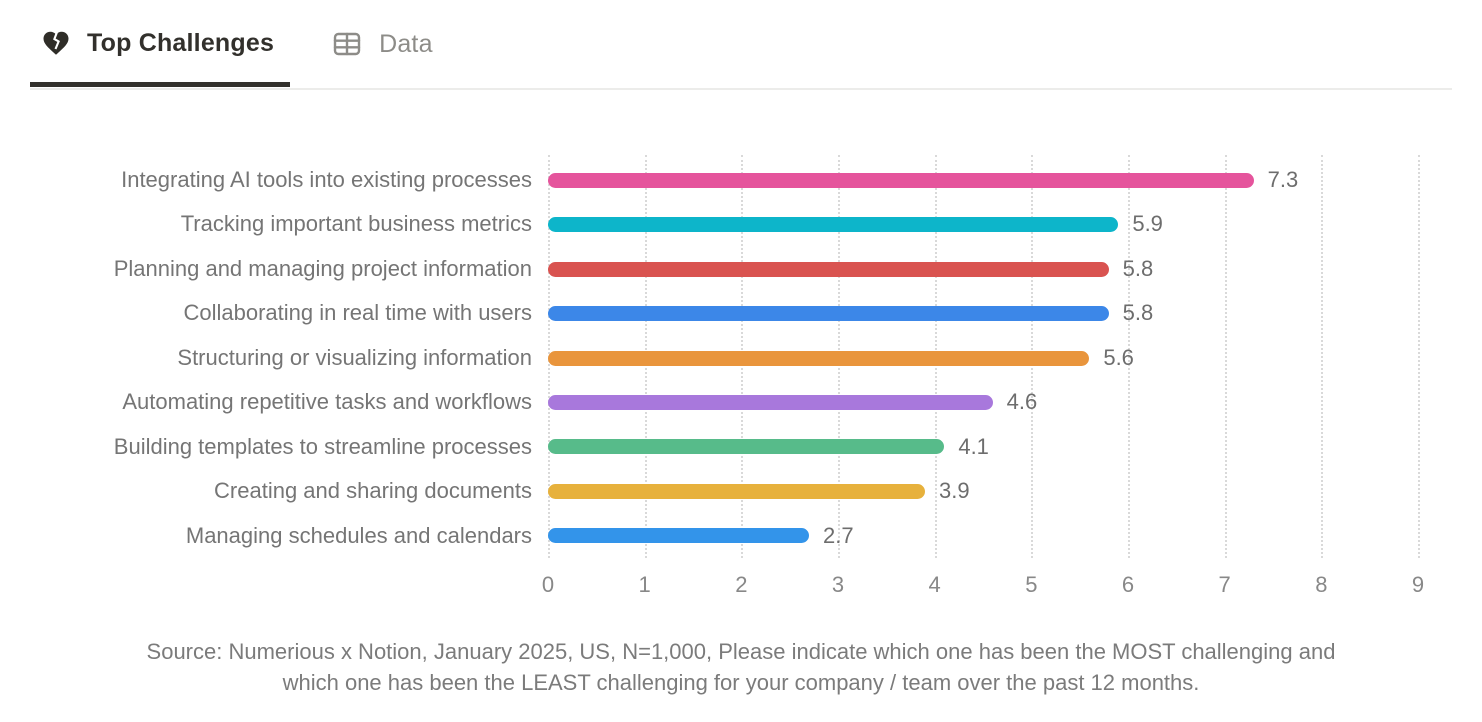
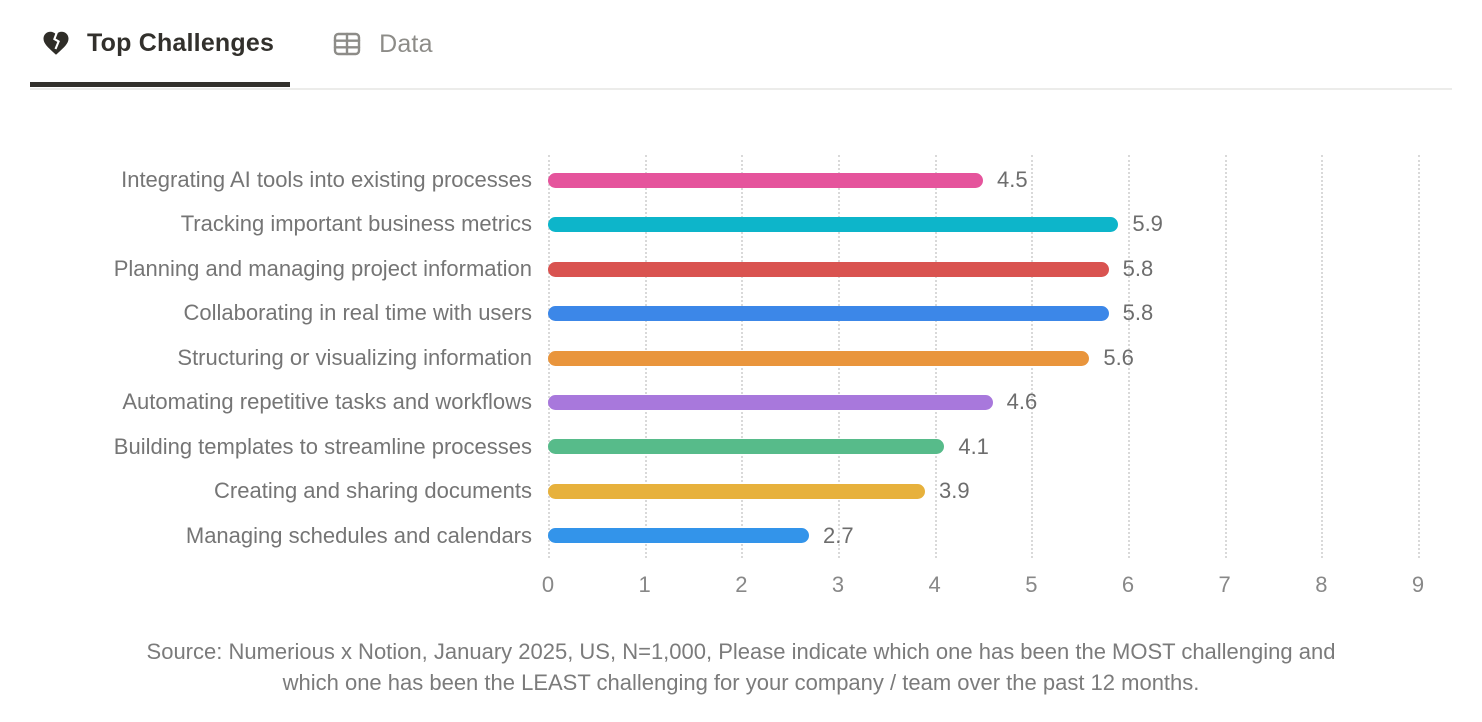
Integrating AI tools into existing processes: 7.3 -> 4.5
